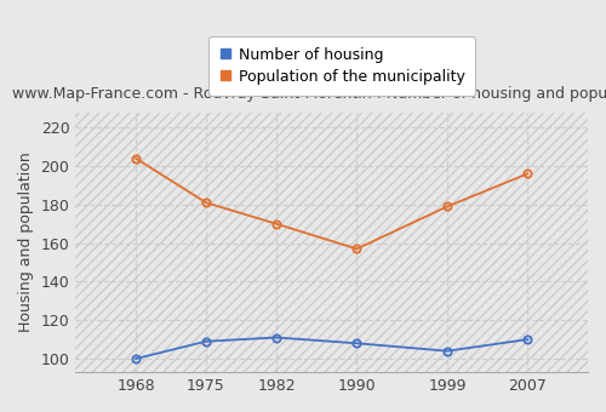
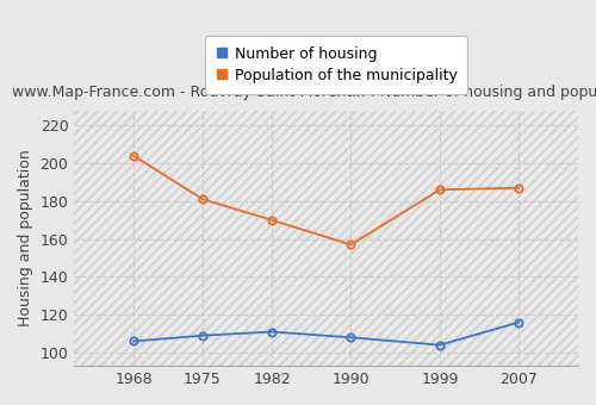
Number of housing/1968: 100 -> 106
Population of the municipality/1999: 179 -> 186
Number of housing/2007: 110 -> 116
Population of the municipality/2007: 196 -> 187
